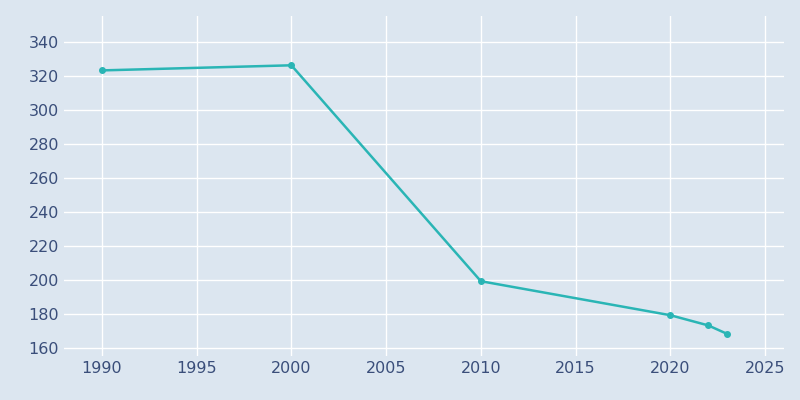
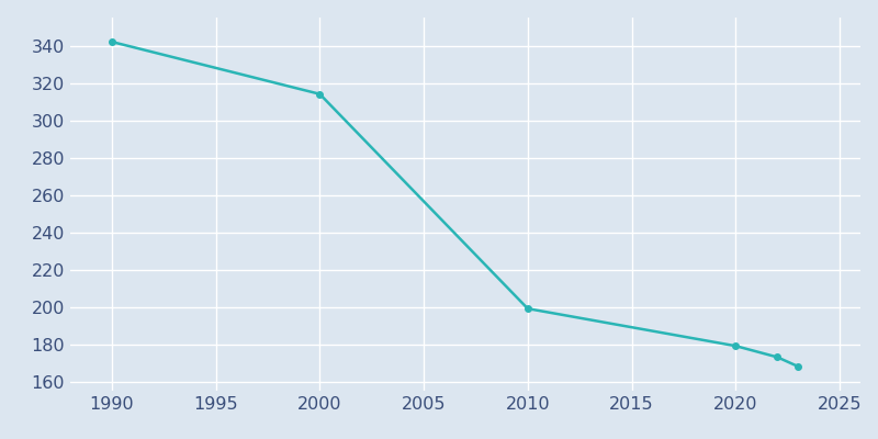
1990: 323 -> 342
2000: 326 -> 314
